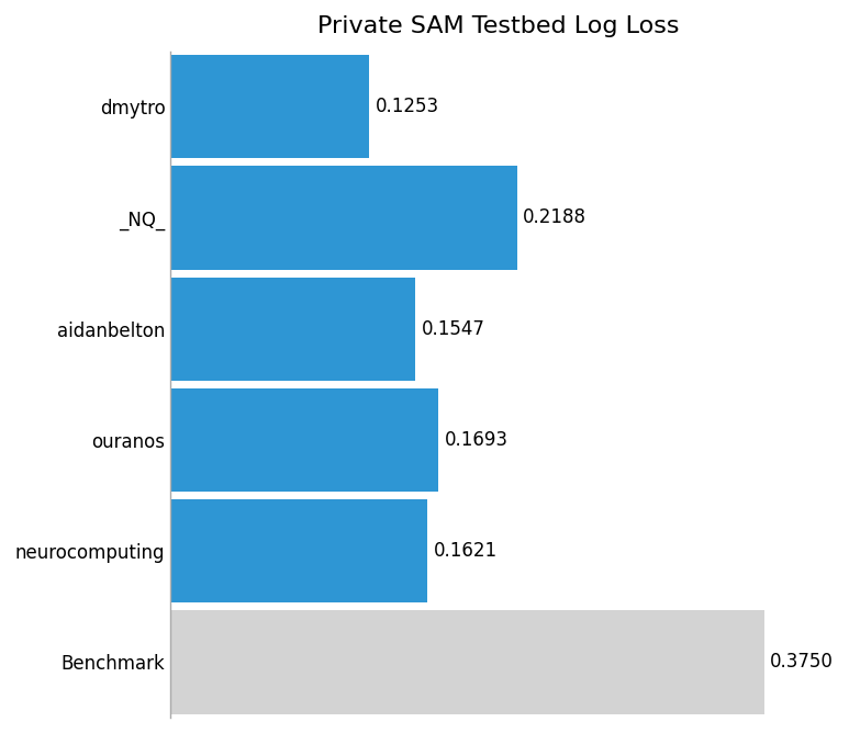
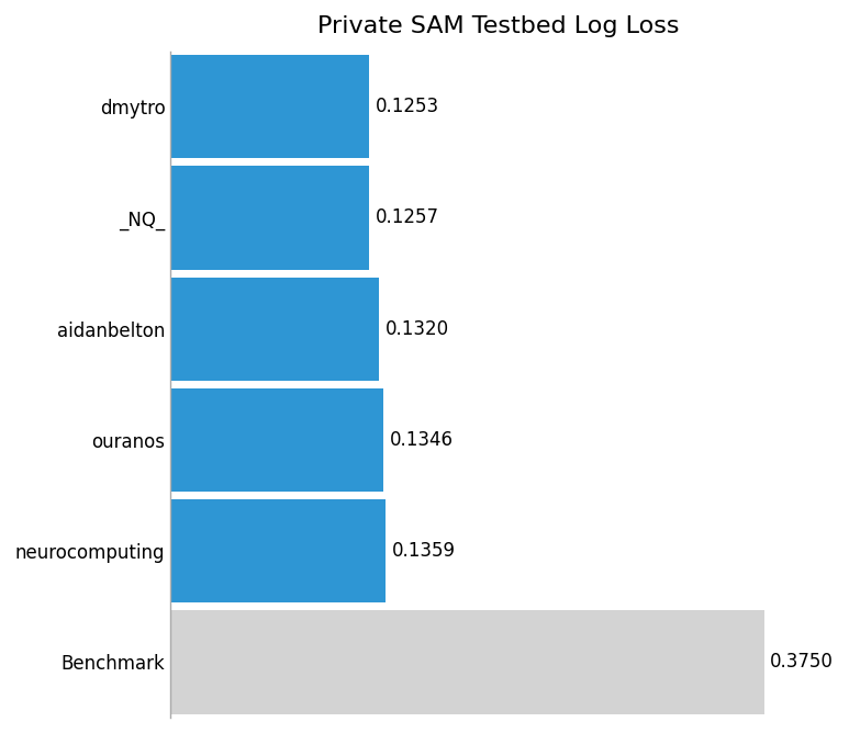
_NQ_: 0.2188 -> 0.1257
aidanbelton: 0.1547 -> 0.1320
ouranos: 0.1693 -> 0.1346
neurocomputing: 0.1621 -> 0.1359
